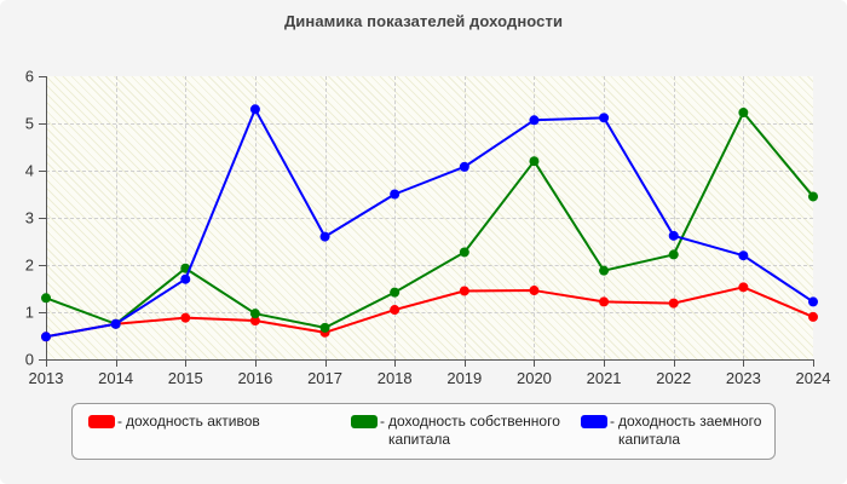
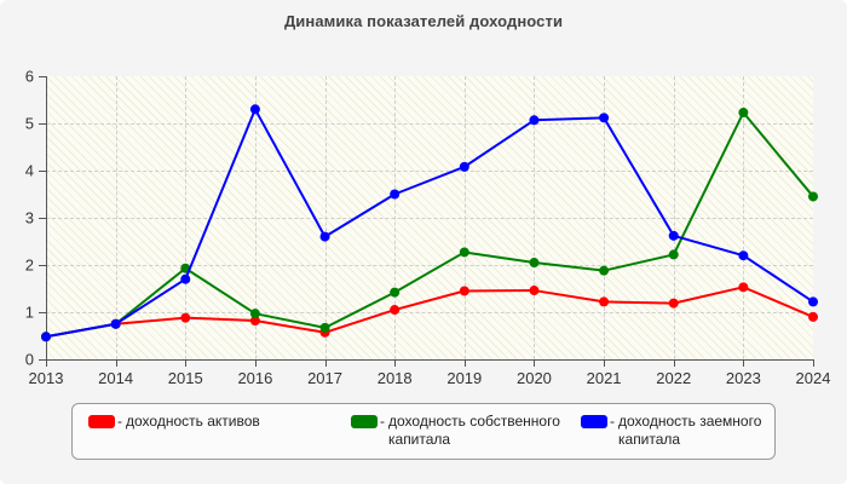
доходность собственного капитала/2013: 1.3 -> 0.5
доходность собственного капитала/2020: 4.2 -> 2.0
